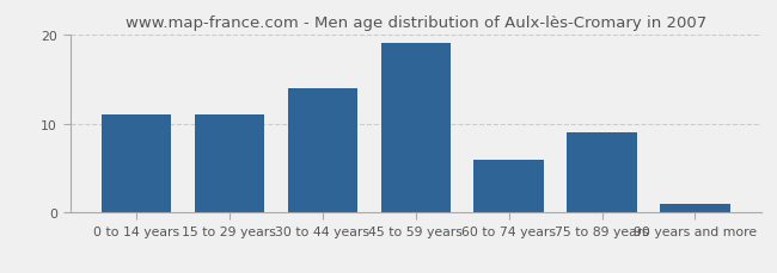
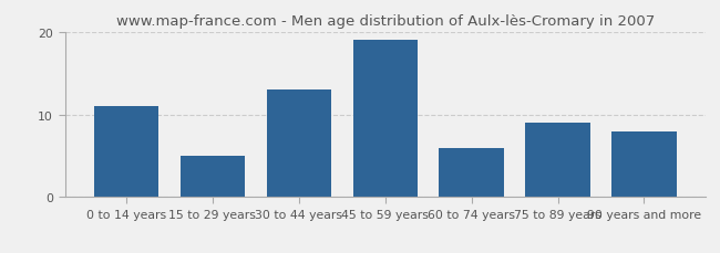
15 to 29 years: 11 -> 5
30 to 44 years: 14 -> 13
90 years and more: 1 -> 8
